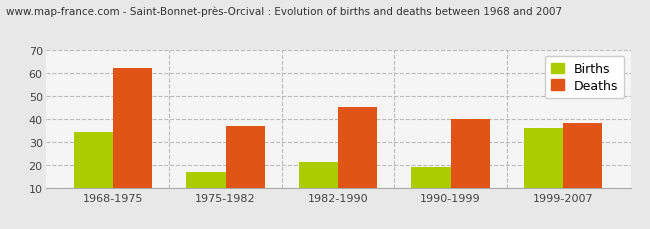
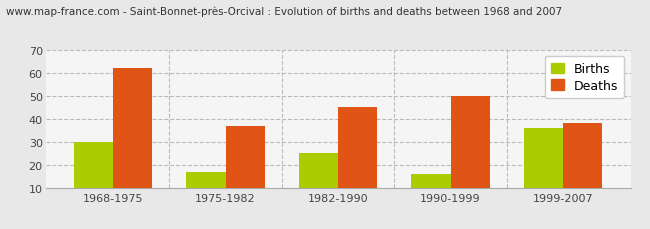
Births/1968-1975: 34 -> 30
Births/1982-1990: 21 -> 25
Births/1990-1999: 19 -> 16
Deaths/1990-1999: 40 -> 50
